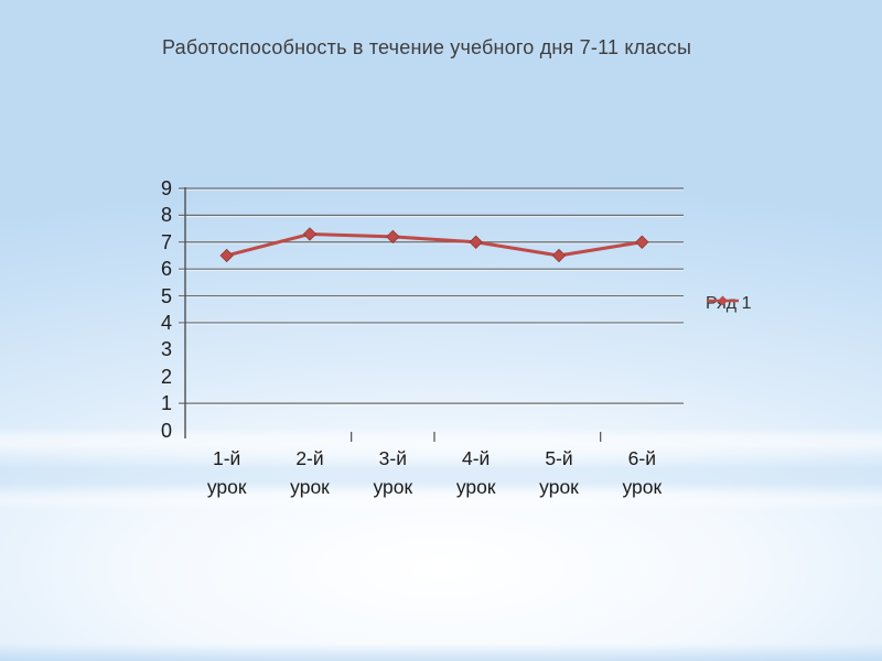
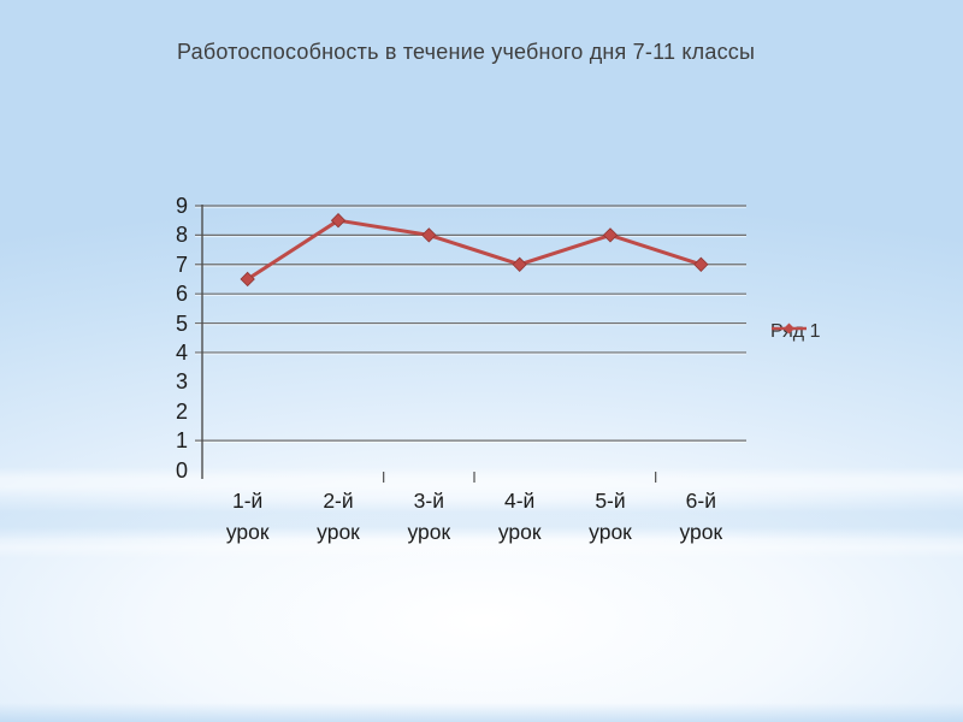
2-й урок: 7.3 -> 8.5
3-й урок: 7.2 -> 8.0
5-й урок: 6.5 -> 8.0
